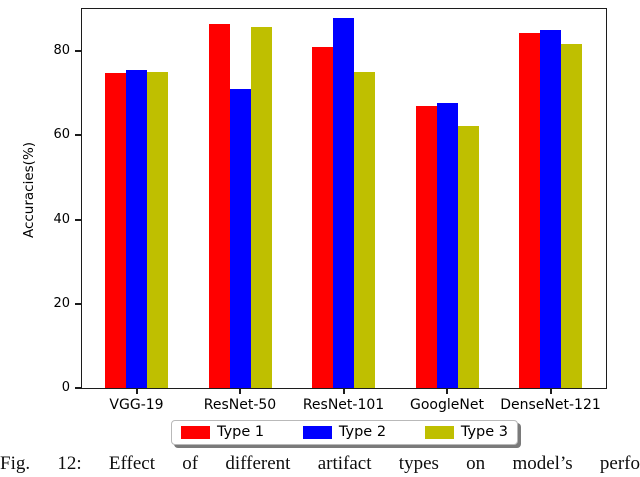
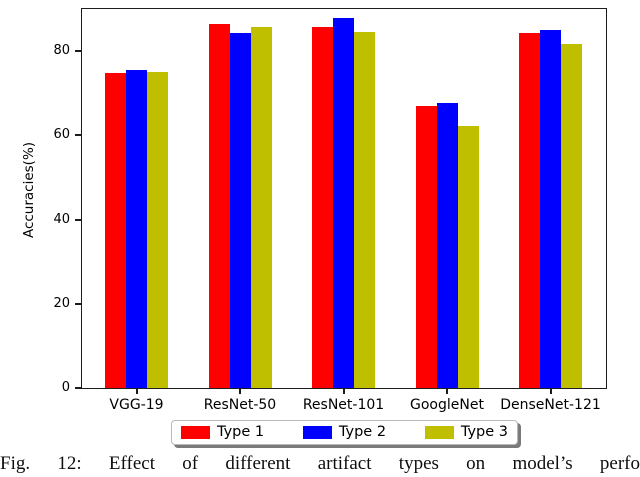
Type 2/ResNet-50: 71 -> 84
Type 1/ResNet-101: 81 -> 86
Type 3/ResNet-101: 75 -> 84
